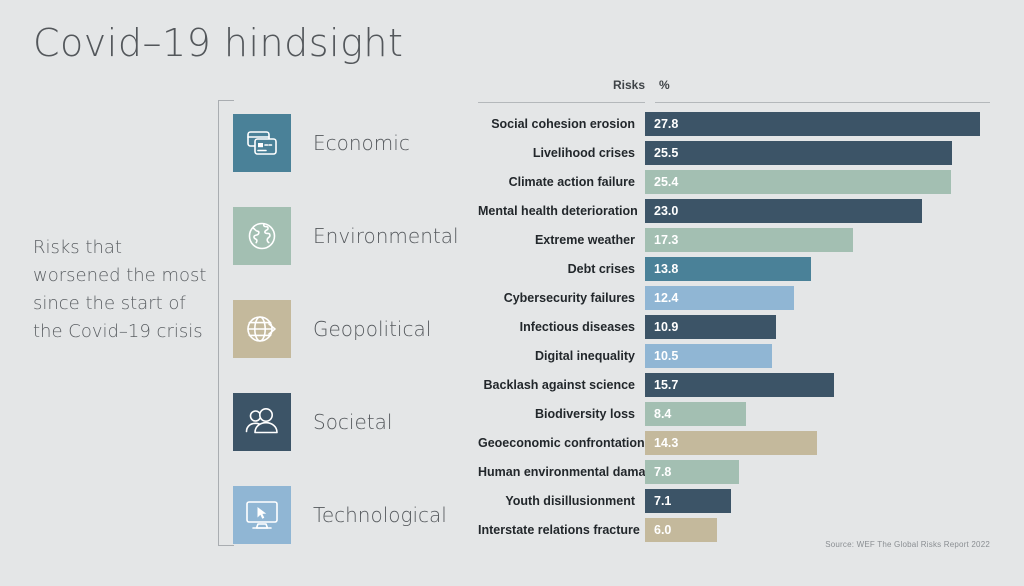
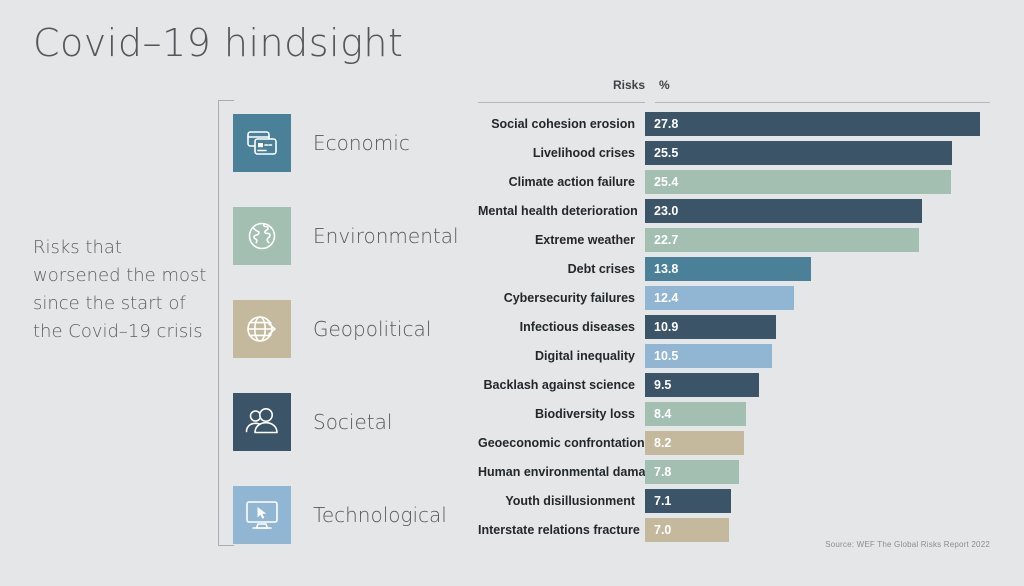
Extreme weather: 17.3 -> 22.7
Backlash against science: 15.7 -> 9.5
Geoeconomic confrontations: 14.3 -> 8.2
Interstate relations fracture: 6.0 -> 7.0
